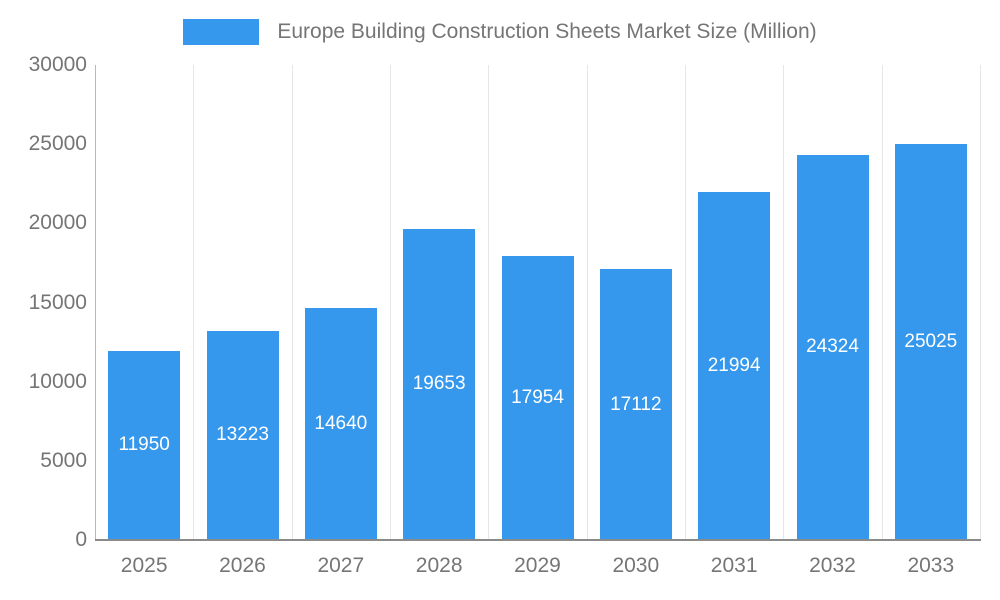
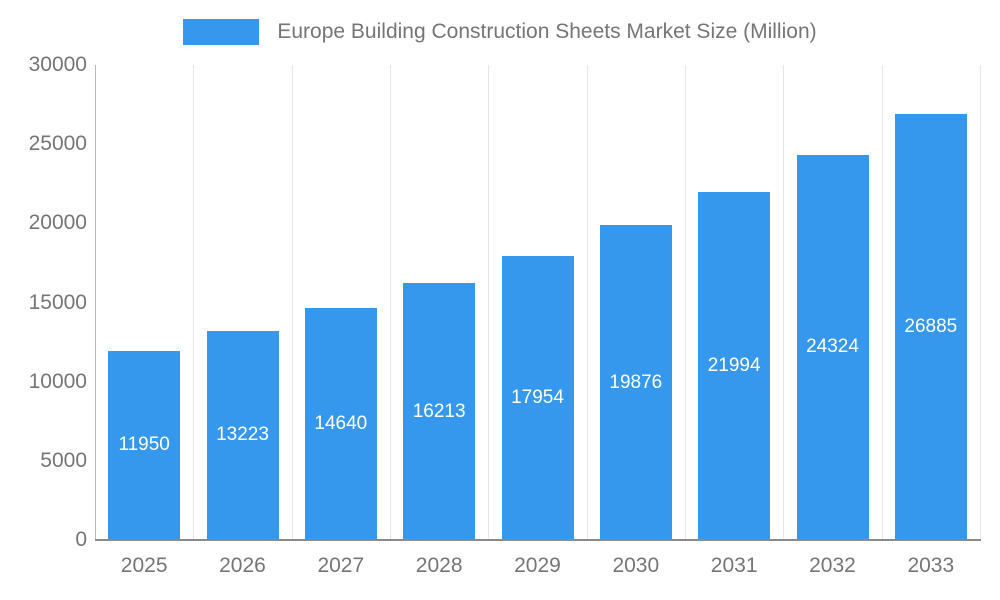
2028: 19653 -> 16213
2030: 17112 -> 19876
2033: 25025 -> 26885
